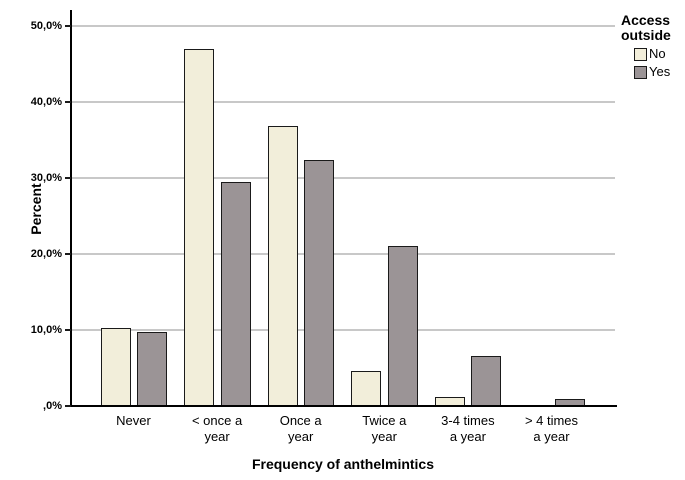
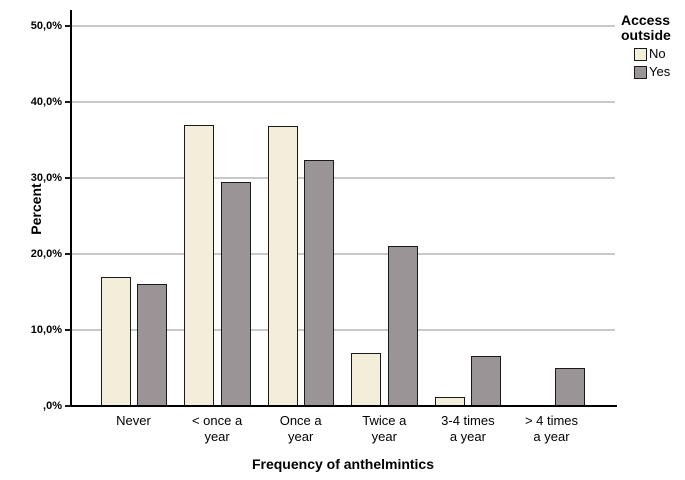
No/Never: 10% -> 17%
Yes/Never: 10% -> 16%
No/< once a year: 47% -> 37%
No/Twice a year: 5% -> 7%
Yes/> 4 times a year: 1% -> 5%
